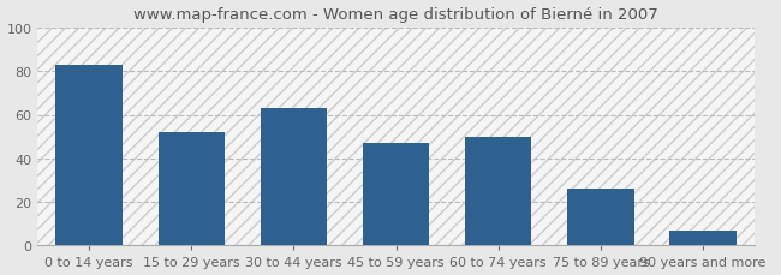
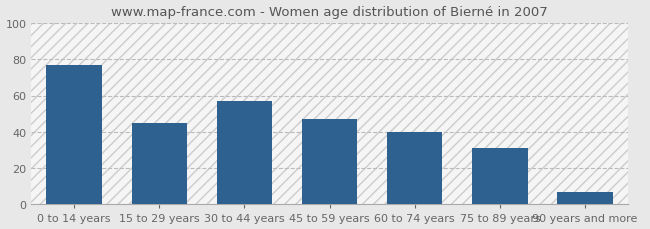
0 to 14 years: 83 -> 77
15 to 29 years: 52 -> 45
30 to 44 years: 63 -> 57
60 to 74 years: 50 -> 40
75 to 89 years: 26 -> 31
